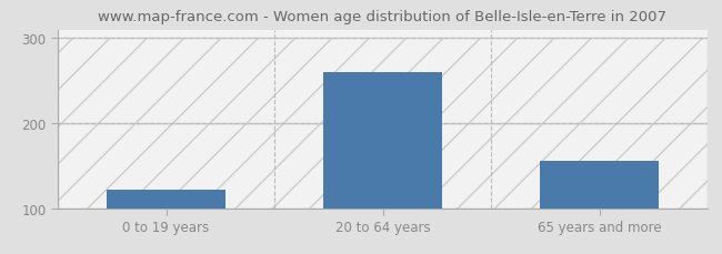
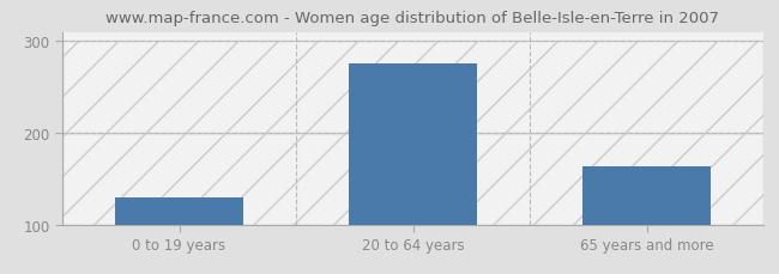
0 to 19 years: 122 -> 130
20 to 64 years: 260 -> 275
65 years and more: 156 -> 163
